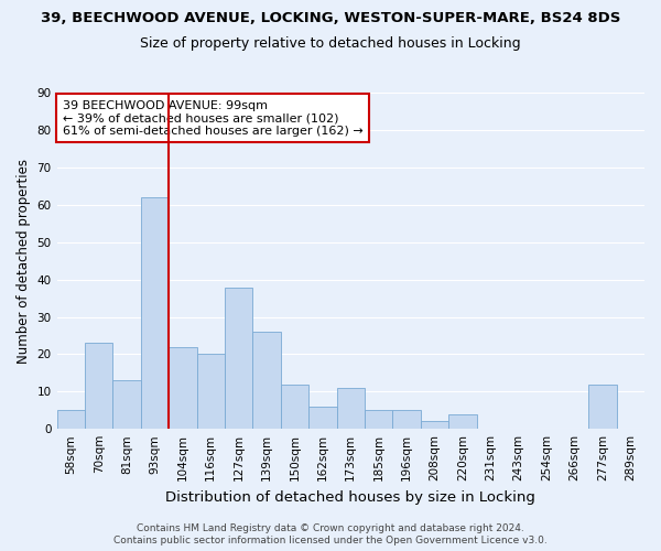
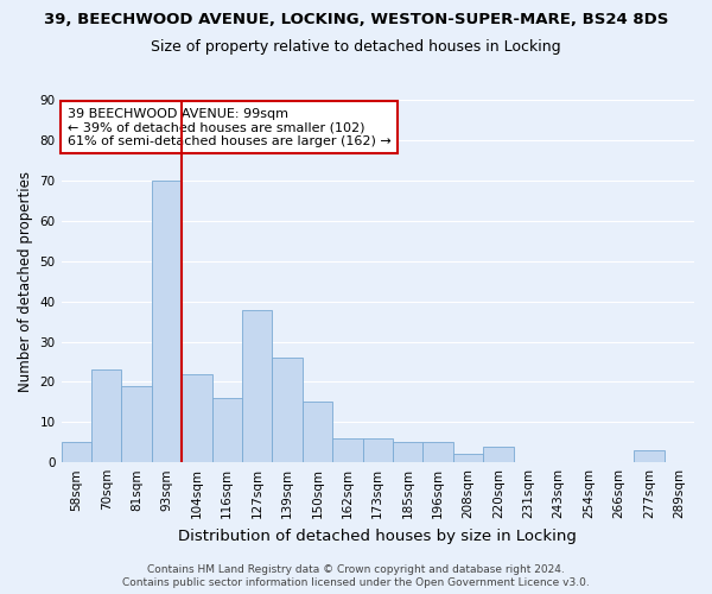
81sqm: 13 -> 19
93sqm: 62 -> 70
116sqm: 20 -> 16
150sqm: 12 -> 15
173sqm: 11 -> 6
277sqm: 12 -> 3
